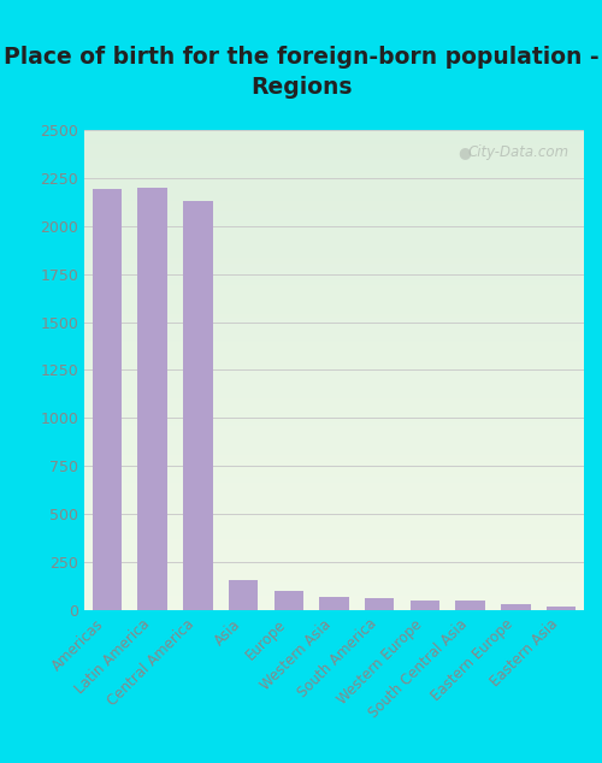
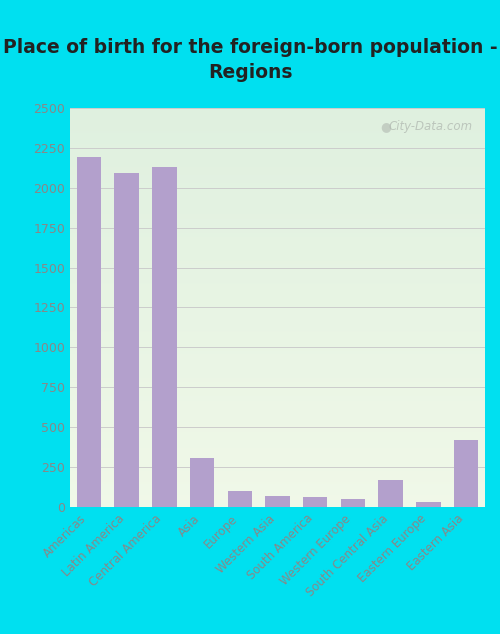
Latin America: 2200 -> 2090
Asia: 160 -> 310
South Central Asia: 50 -> 170
Eastern Asia: 20 -> 420
